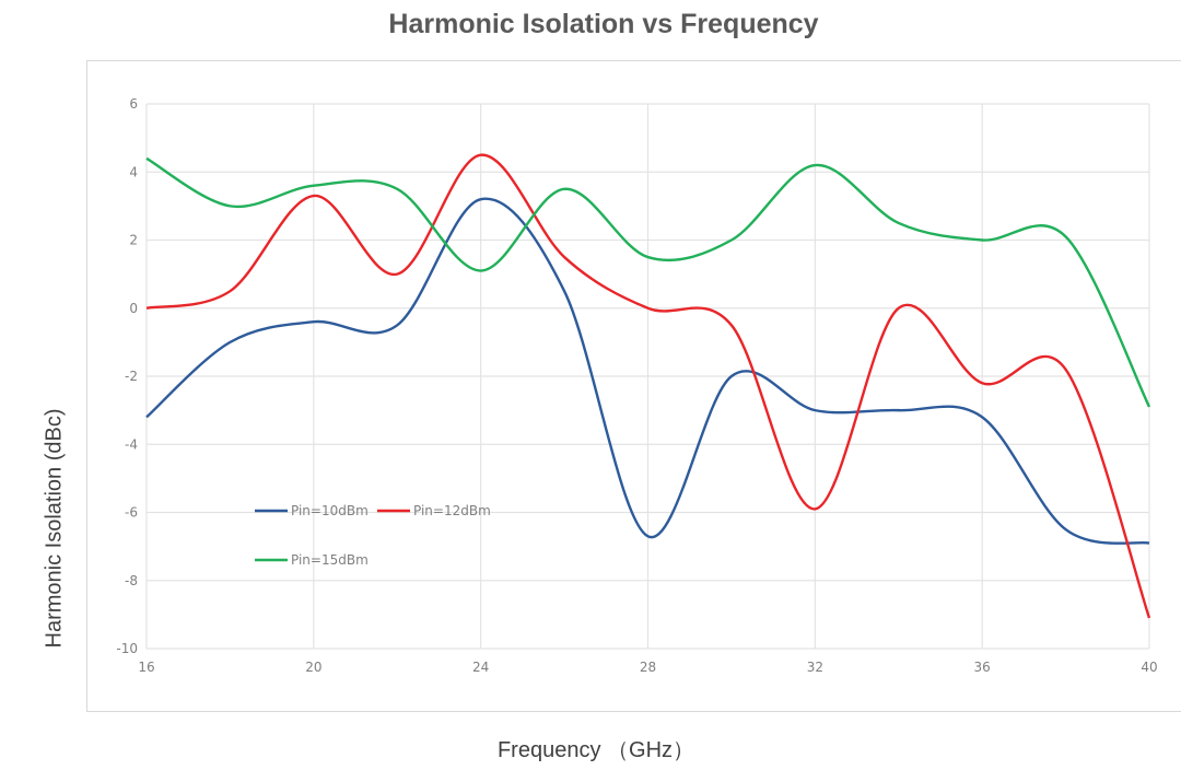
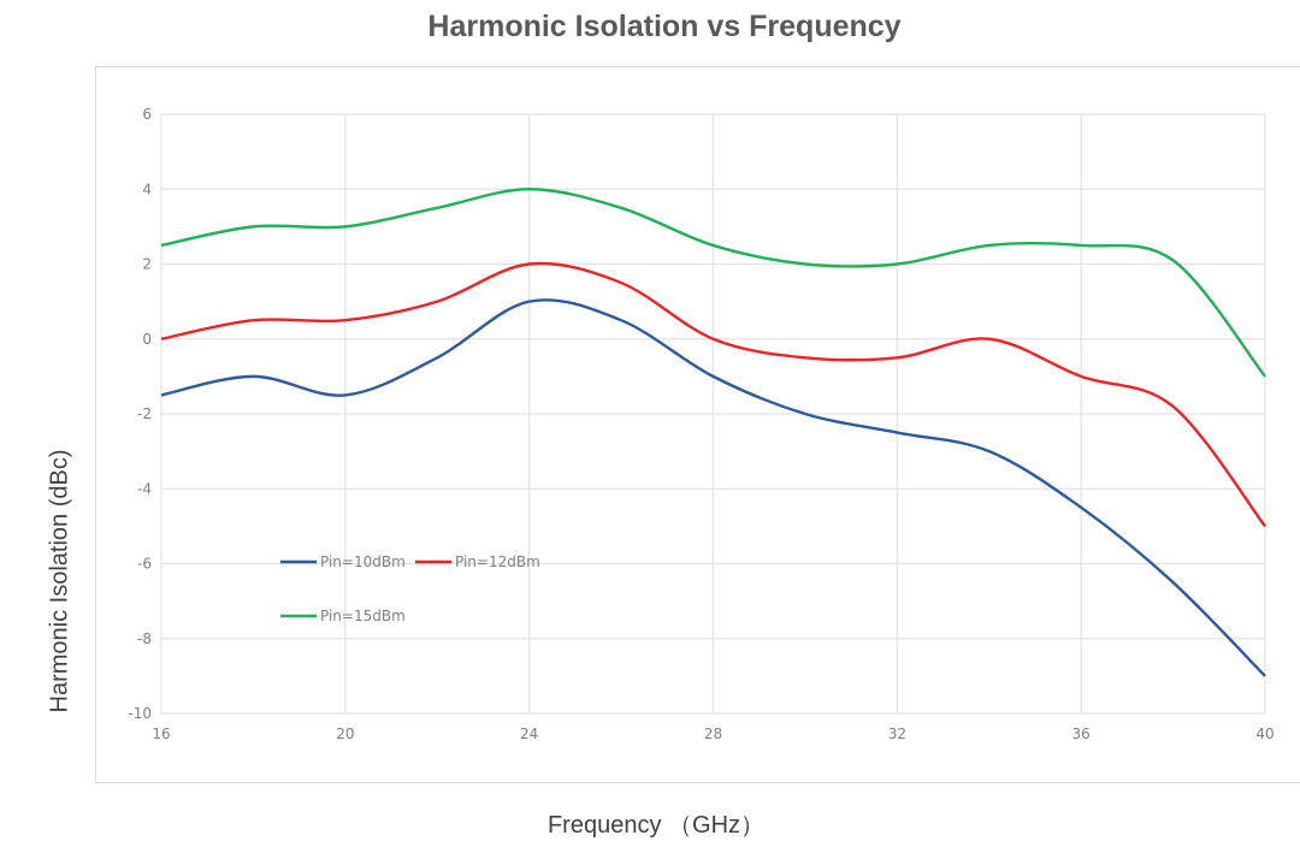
Pin=10dBm/16: -3.2 -> -1.5
Pin=15dBm/16: 4.4 -> 2.5
Pin=10dBm/20: -0.4 -> -1.5
Pin=12dBm/20: 3.3 -> 0.5
Pin=15dBm/20: 3.6 -> 3.0
Pin=10dBm/24: 3.2 -> 1.0
Pin=12dBm/24: 4.5 -> 2.0
Pin=15dBm/24: 1.1 -> 4.0
Pin=10dBm/28: -6.7 -> -1.0
Pin=15dBm/28: 1.5 -> 2.5
Pin=10dBm/32: -3.0 -> -2.5
Pin=12dBm/32: -5.9 -> -0.5
Pin=15dBm/32: 4.2 -> 2.0
Pin=10dBm/36: -3.2 -> -4.5
Pin=12dBm/36: -2.2 -> -1.0
Pin=15dBm/36: 2.0 -> 2.5
Pin=10dBm/40: -6.9 -> -9.0
Pin=12dBm/40: -9.1 -> -5.0
Pin=15dBm/40: -2.9 -> -1.0
